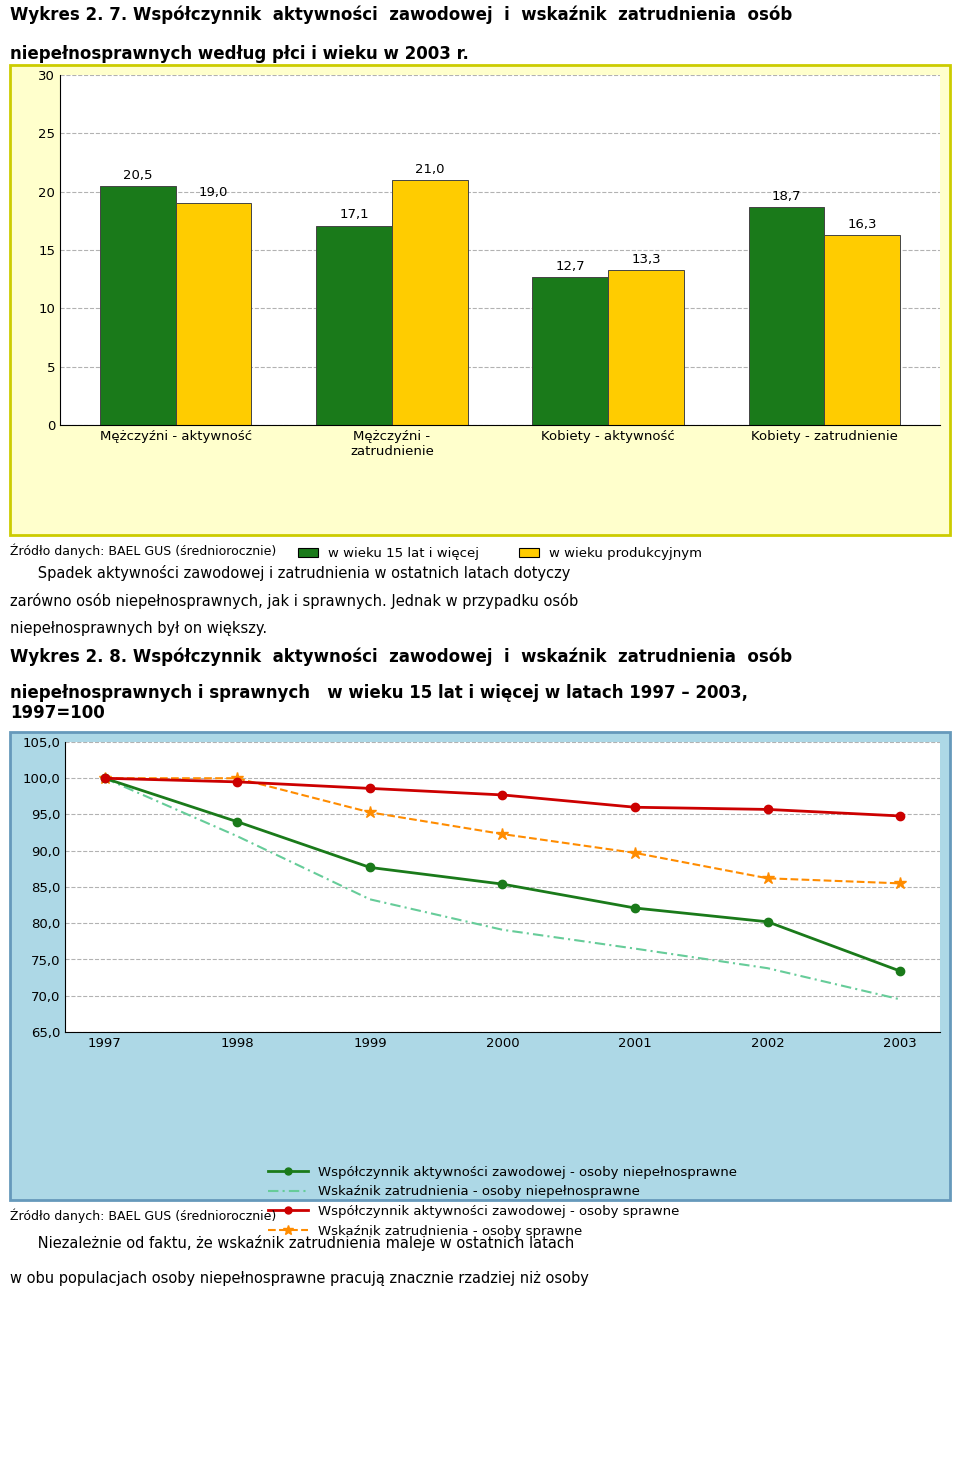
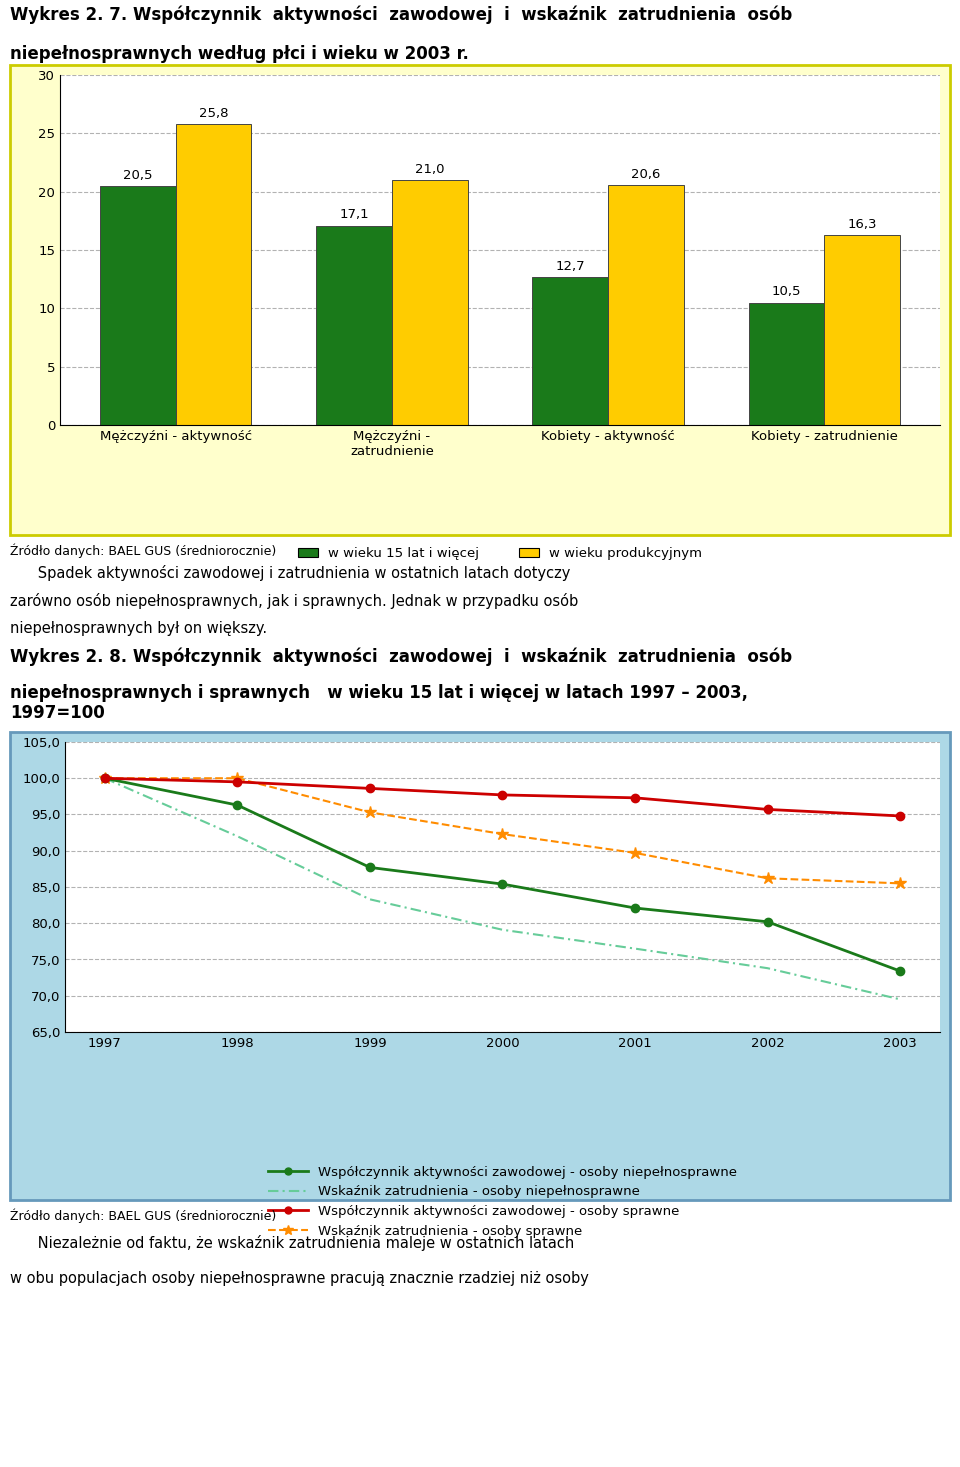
w wieku produkcyjnym/Mężczyźni - aktywność: 19,0 -> 25,8
w wieku produkcyjnym/Kobiety - aktywność: 13,3 -> 20,6
w wieku 15 lat i więcej/Kobiety - zatrudnienie: 18,7 -> 10,5
Współczynnik aktywności zawodowej - osoby niepełnosprawne/1998: 94,0 -> 96,3
Współczynnik aktywności zawodowej - osoby sprawne/2001: 96,0 -> 97,3
